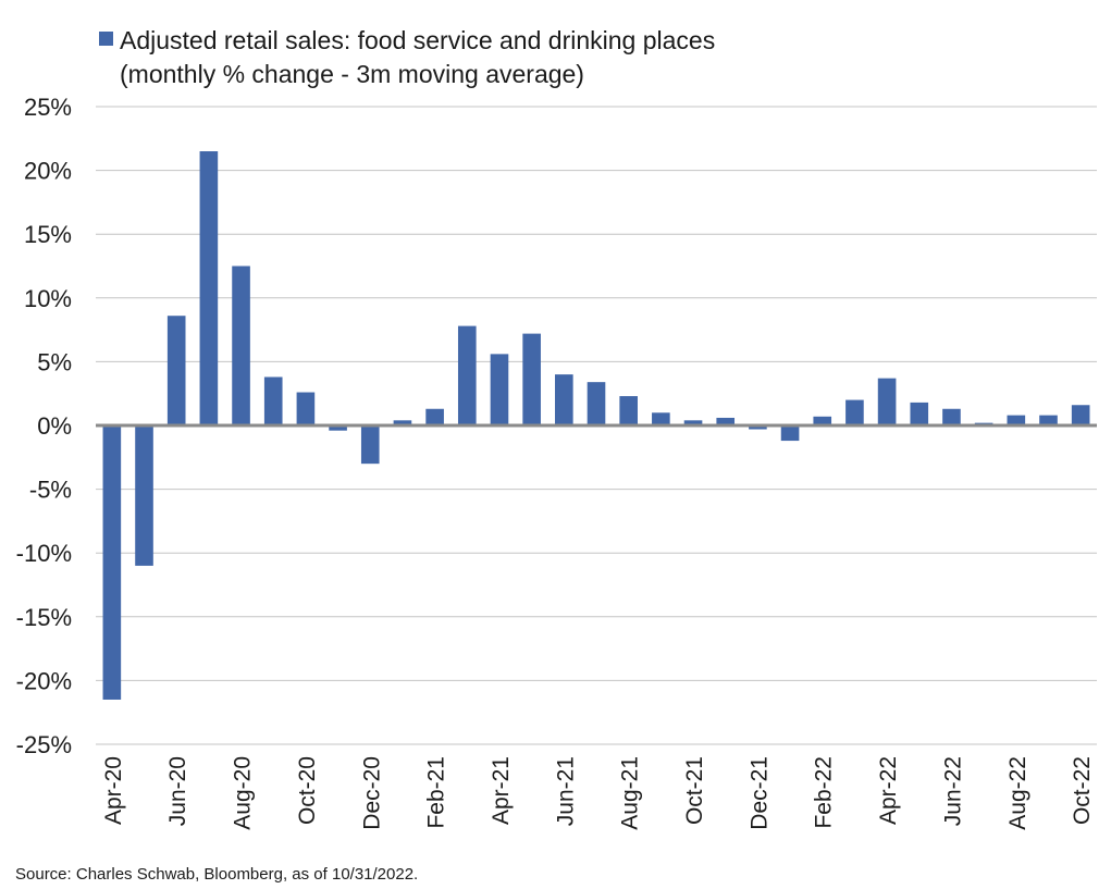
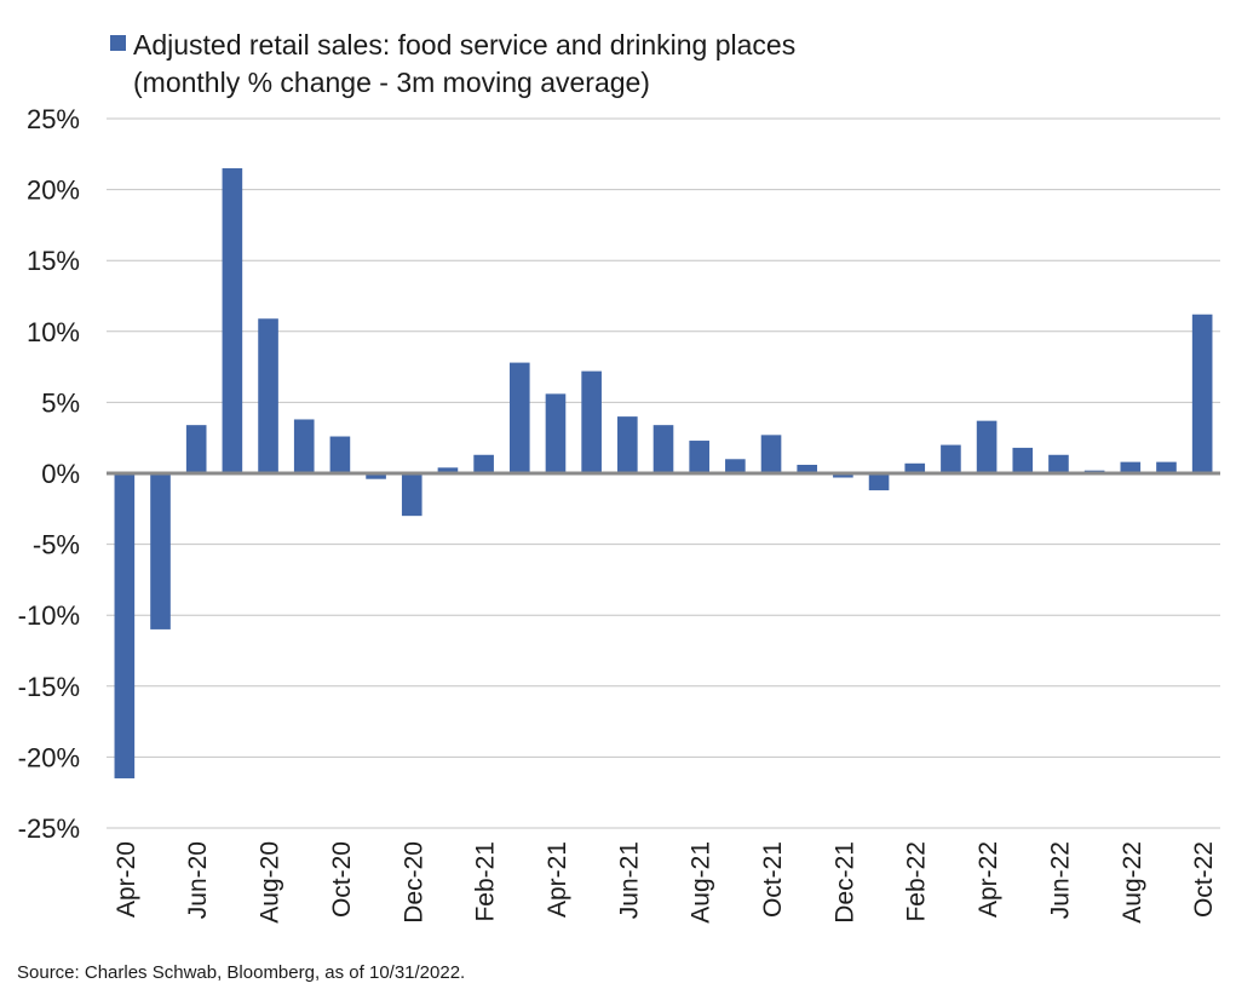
Jun-20: 8.6% -> 3.4%
Aug-20: 12.5% -> 10.9%
Oct-21: 0.4% -> 2.7%
Oct-22: 1.6% -> 11.2%
